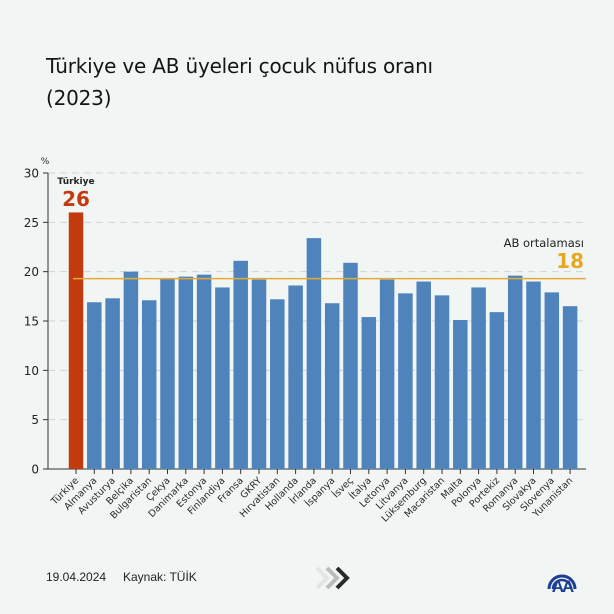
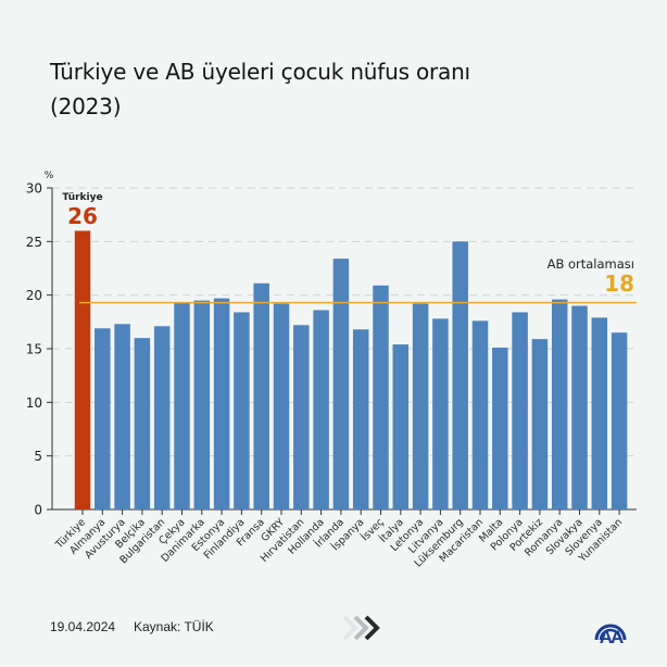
Belçika: 20 -> 16
Lüksemburg: 19 -> 25
